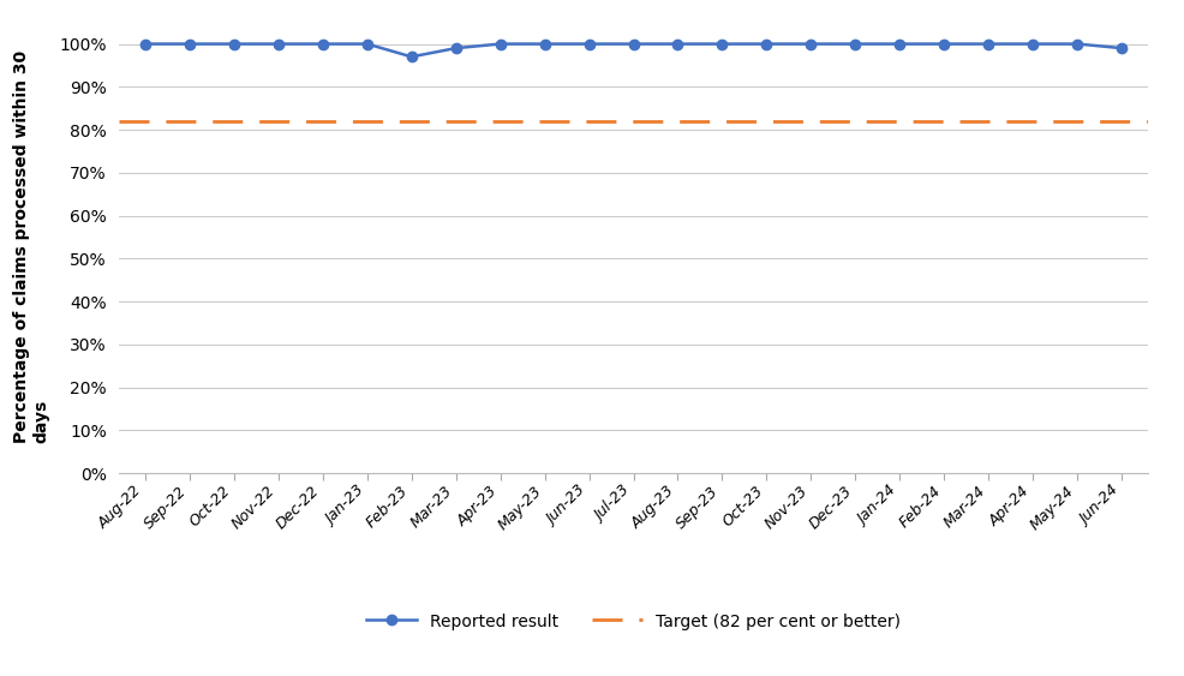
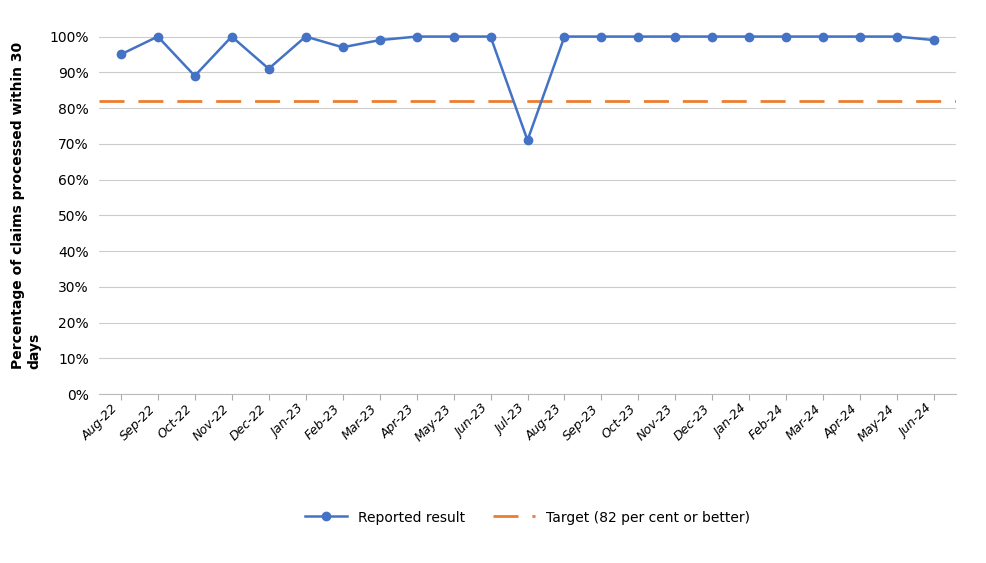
Aug-22: 100% -> 95%
Oct-22: 100% -> 89%
Dec-22: 100% -> 91%
Jul-23: 100% -> 71%
